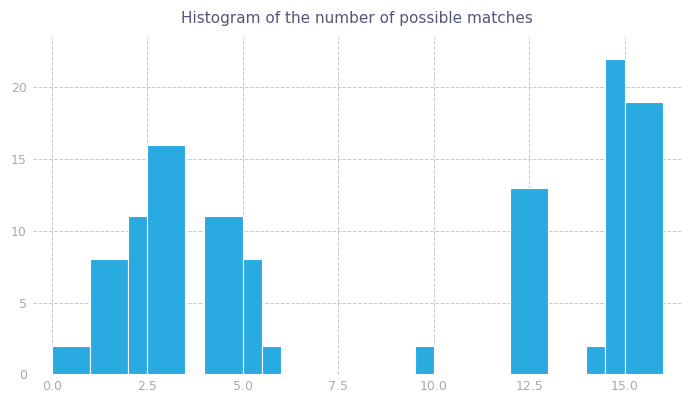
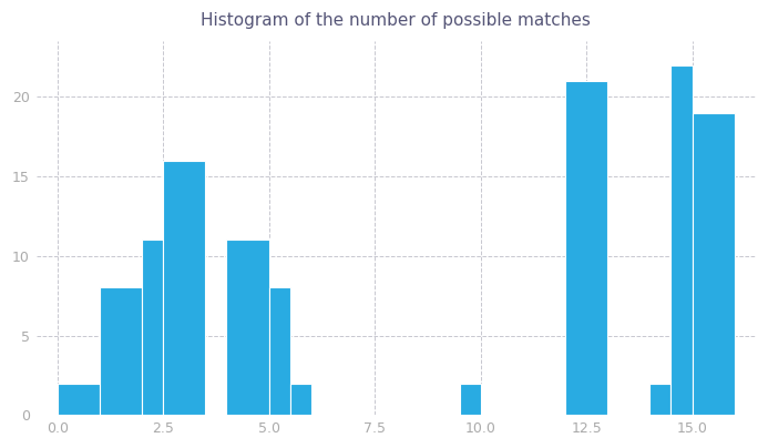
12.5: 13 -> 21
